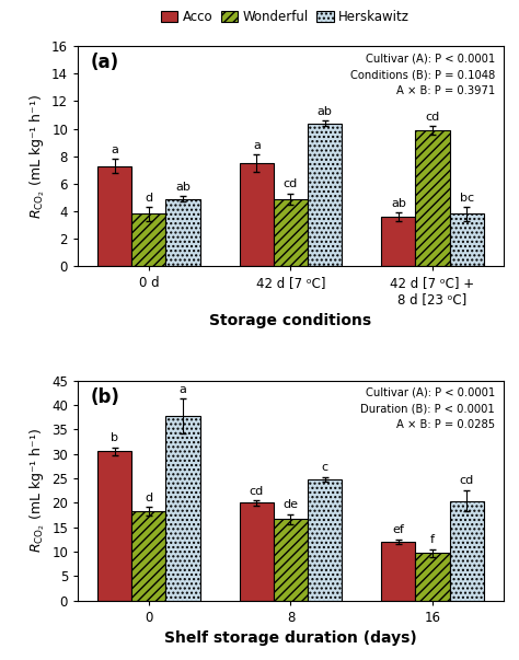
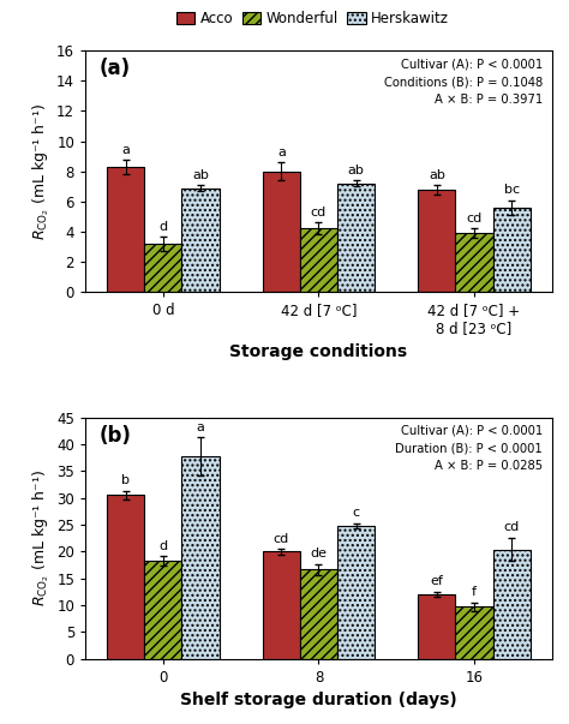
Acco/0 d: 7.3 -> 8.3
Wonderful/0 d: 3.8 -> 3.2
Herskawitz/0 d: 4.9 -> 6.9
Acco/42 d [7 ᵒC]: 7.5 -> 8.0
Wonderful/42 d [7 ᵒC]: 4.9 -> 4.2
Herskawitz/42 d [7 ᵒC]: 10.4 -> 7.2
Acco/42 d [7 ᵒC] + 8 d [23 ᵒC]: 3.6 -> 6.8
Wonderful/42 d [7 ᵒC] + 8 d [23 ᵒC]: 9.9 -> 3.9
Herskawitz/42 d [7 ᵒC] + 8 d [23 ᵒC]: 3.8 -> 5.6
